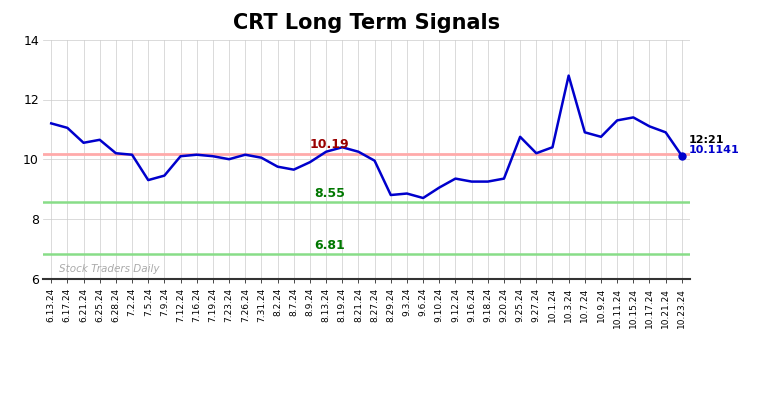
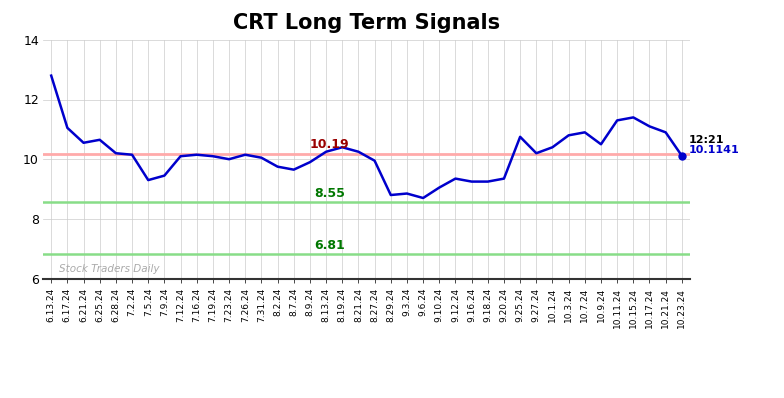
6.13.24: 11.20 -> 12.80
10.3.24: 12.80 -> 10.80
10.9.24: 10.75 -> 10.50
